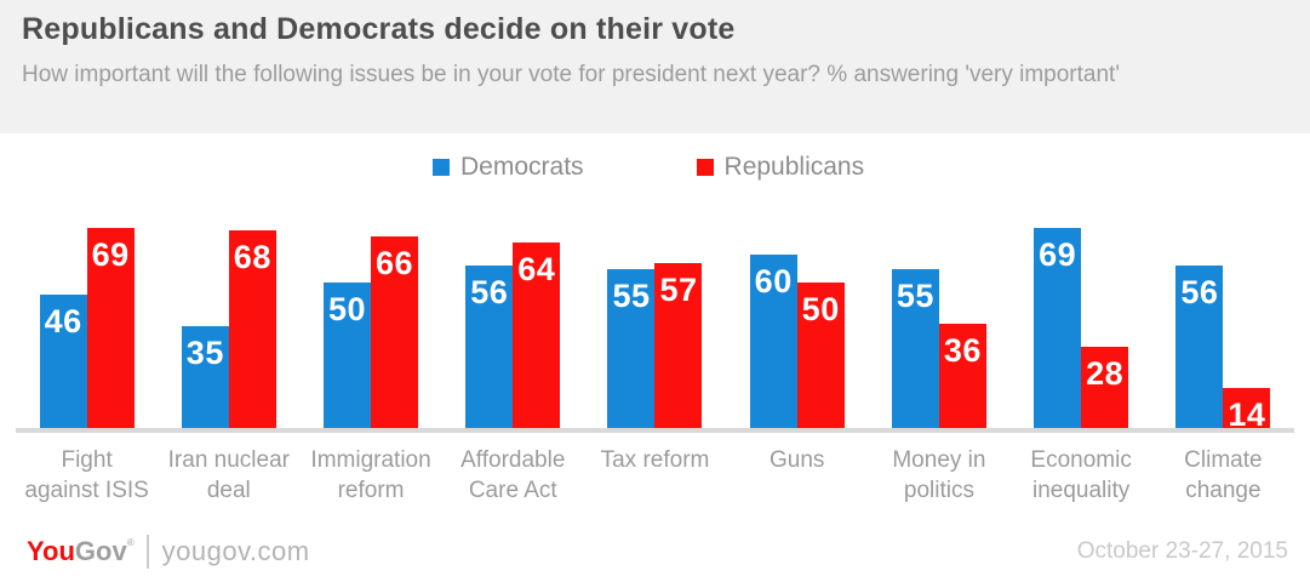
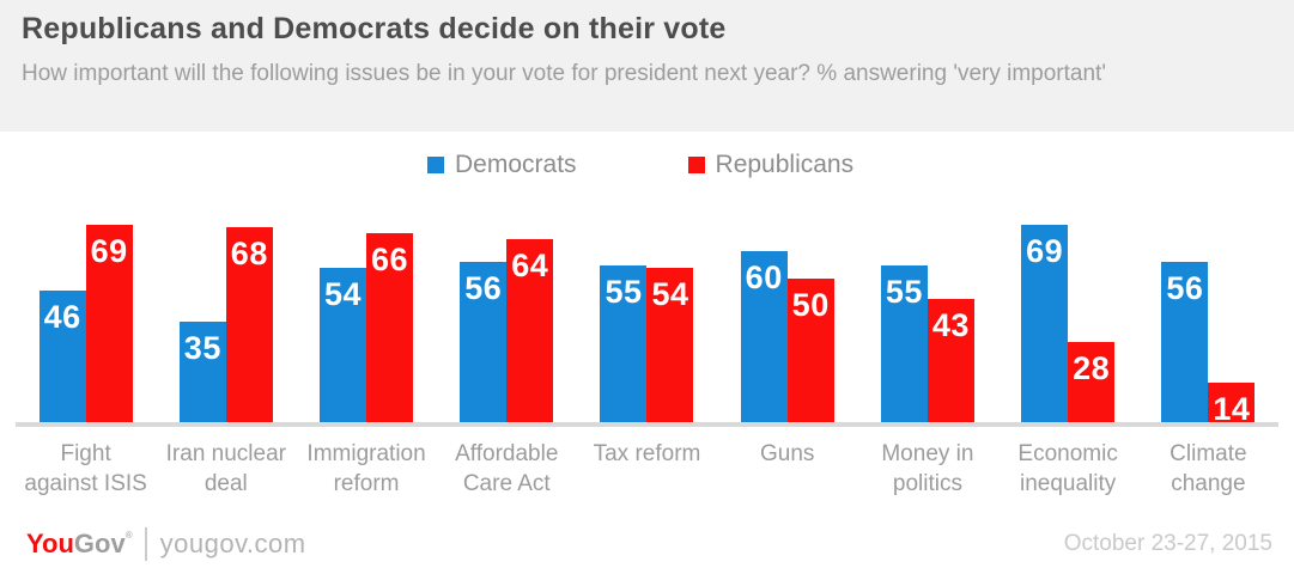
Democrats/Immigration reform: 50 -> 54
Republicans/Tax reform: 57 -> 54
Republicans/Money in politics: 36 -> 43
